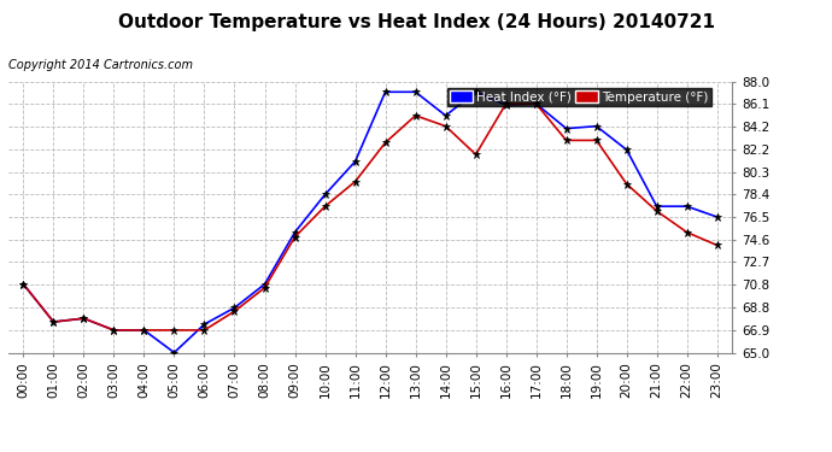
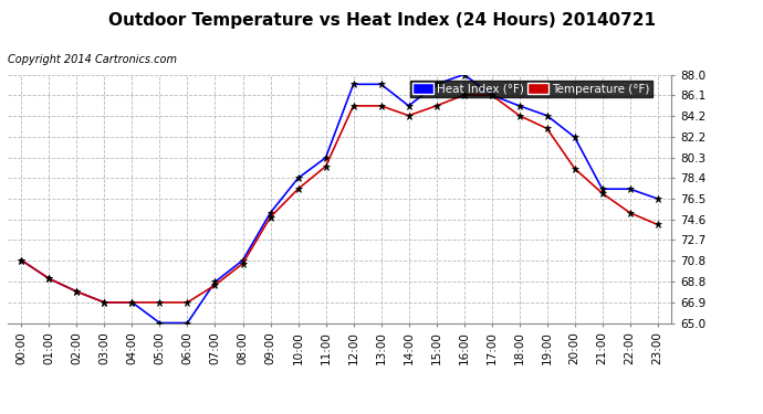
Heat Index (°F)/01:00: 67.6 -> 69.1
Temperature (°F)/01:00: 67.6 -> 69.1
Heat Index (°F)/06:00: 67.4 -> 65.0
Heat Index (°F)/11:00: 81.2 -> 80.3
Temperature (°F)/12:00: 82.8 -> 85.1
Temperature (°F)/15:00: 81.8 -> 85.1
Heat Index (°F)/16:00: 86.0 -> 88.0
Heat Index (°F)/18:00: 84.0 -> 85.1
Temperature (°F)/18:00: 83.0 -> 84.2
